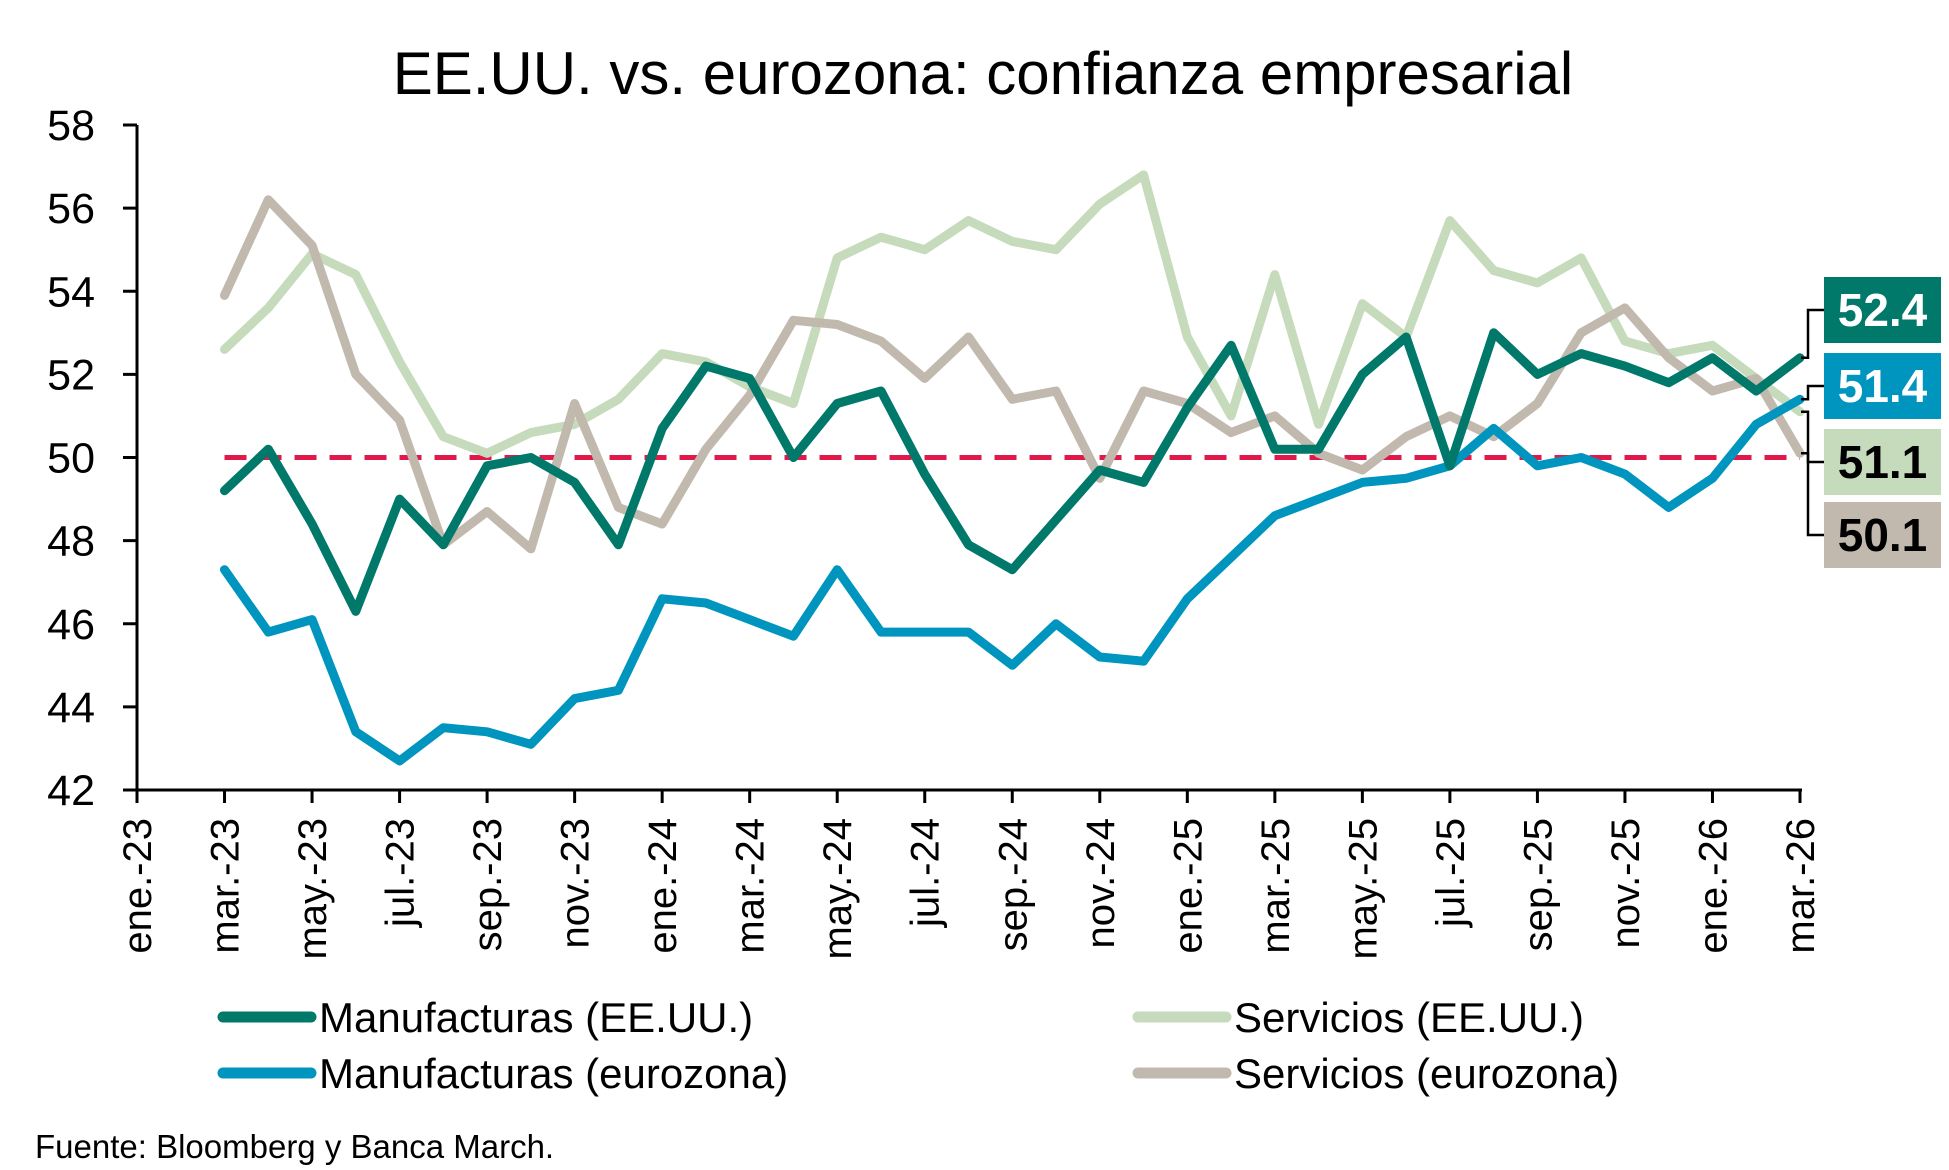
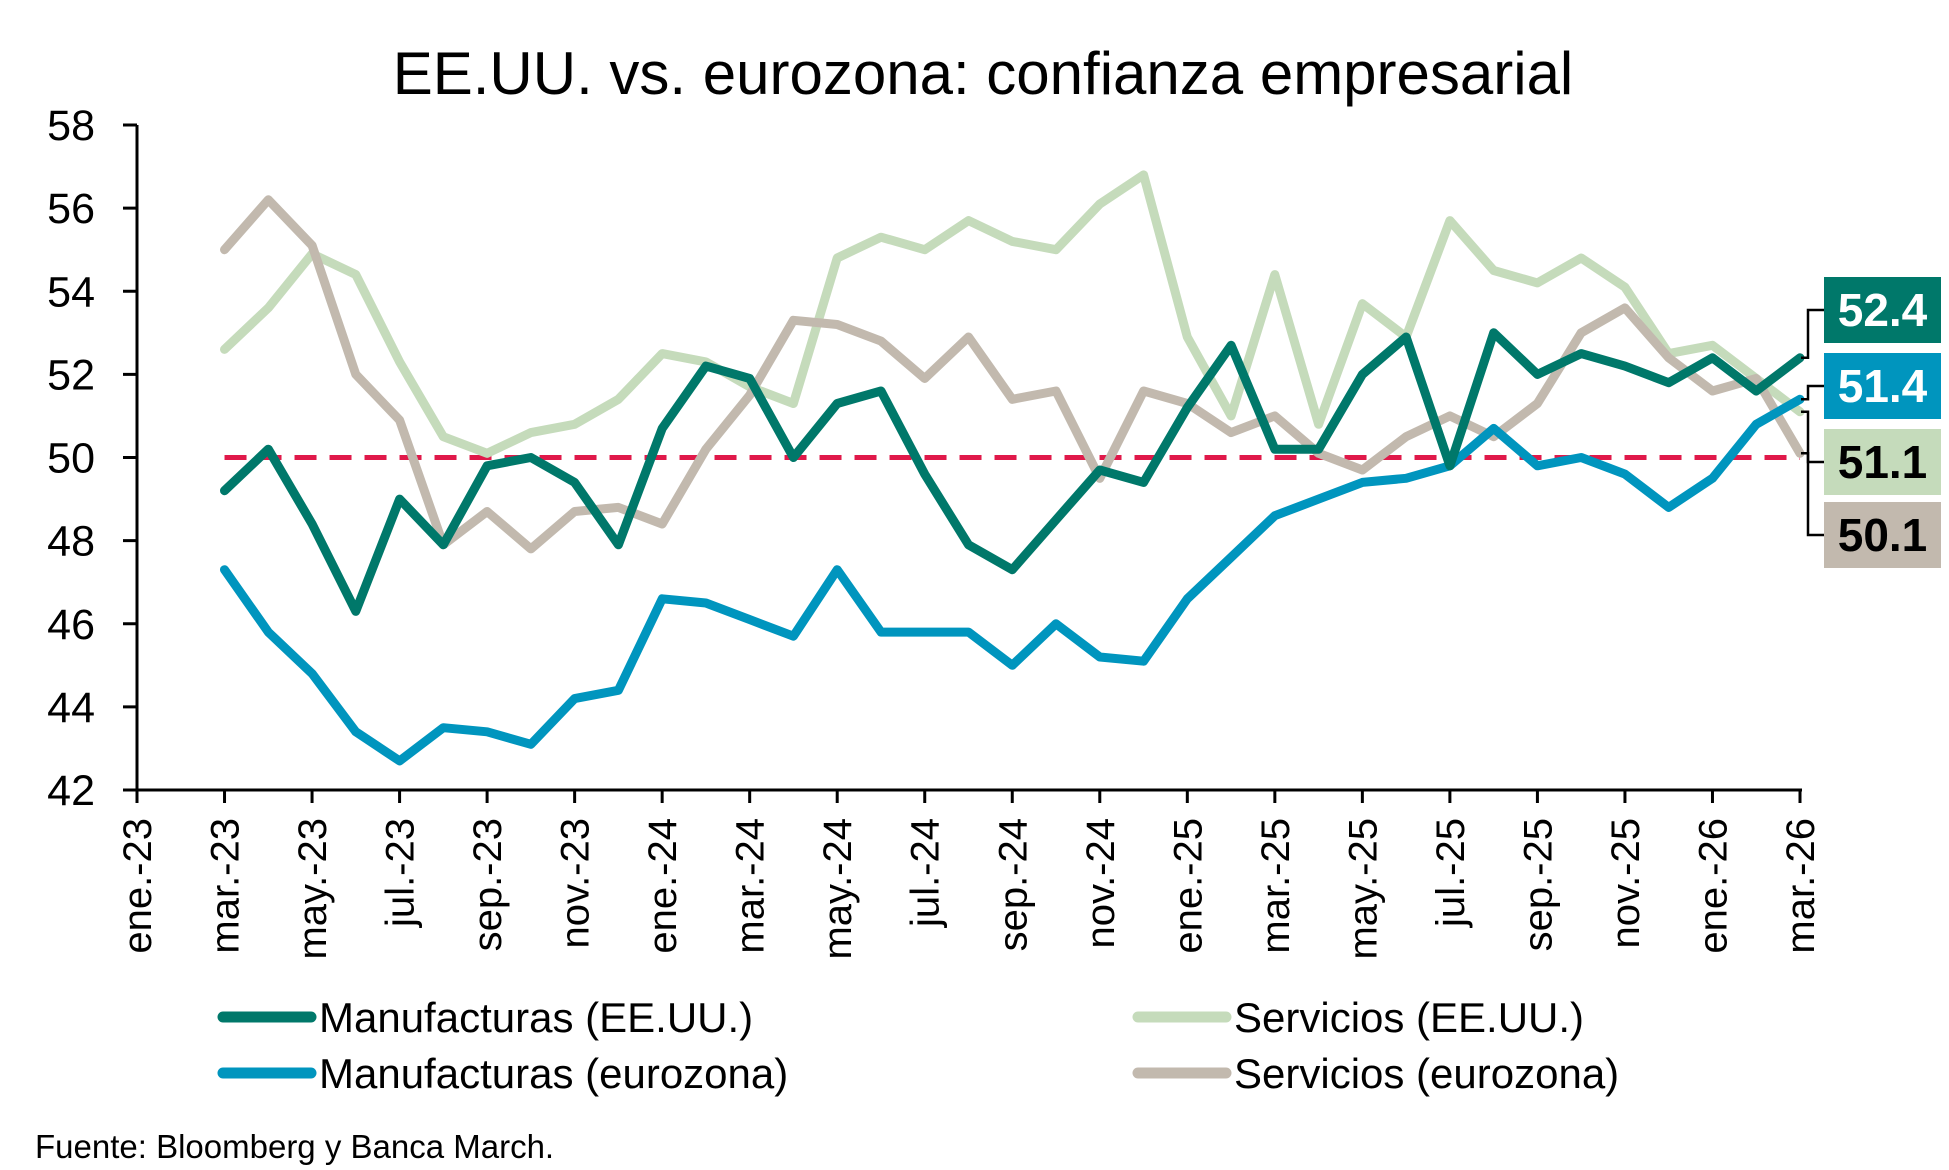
Servicios (eurozona)/mar.-23: 53.9 -> 55.0
Manufacturas (eurozona)/may.-23: 46.1 -> 44.8
Servicios (eurozona)/nov.-23: 51.3 -> 48.7
Servicios (EE.UU.)/nov.-25: 52.8 -> 54.1
